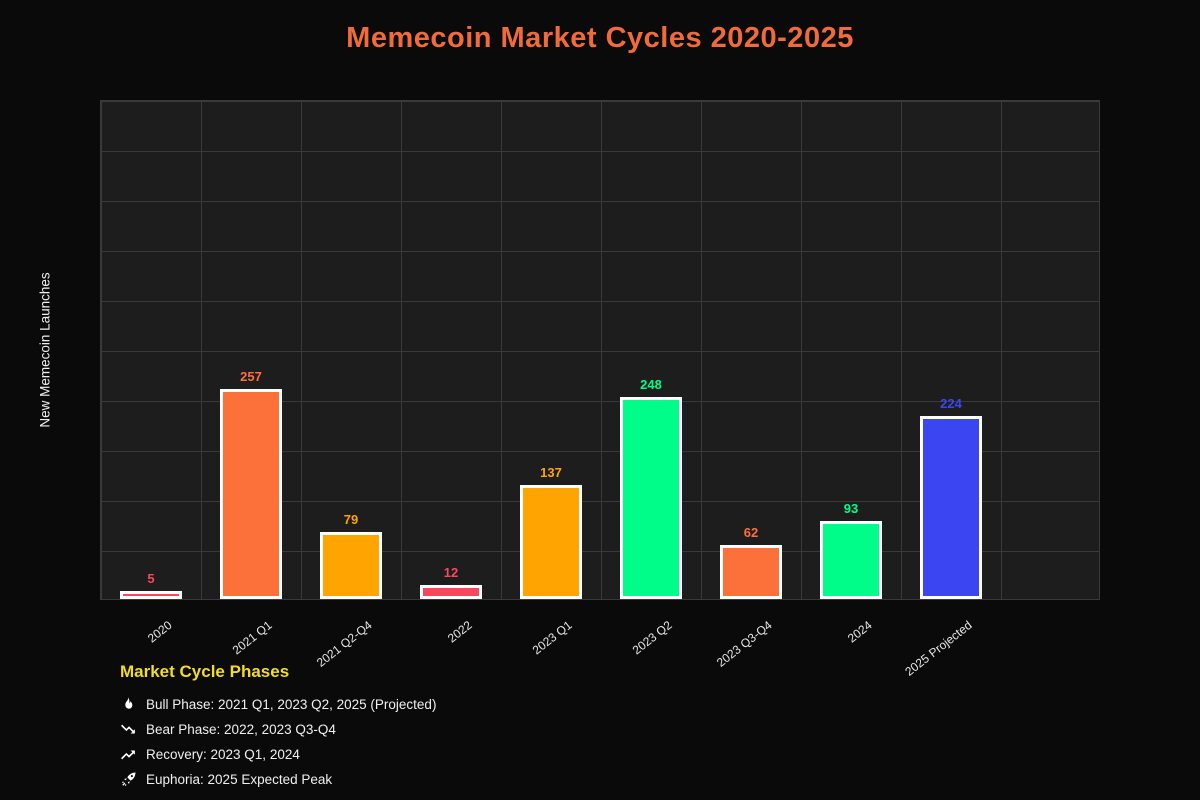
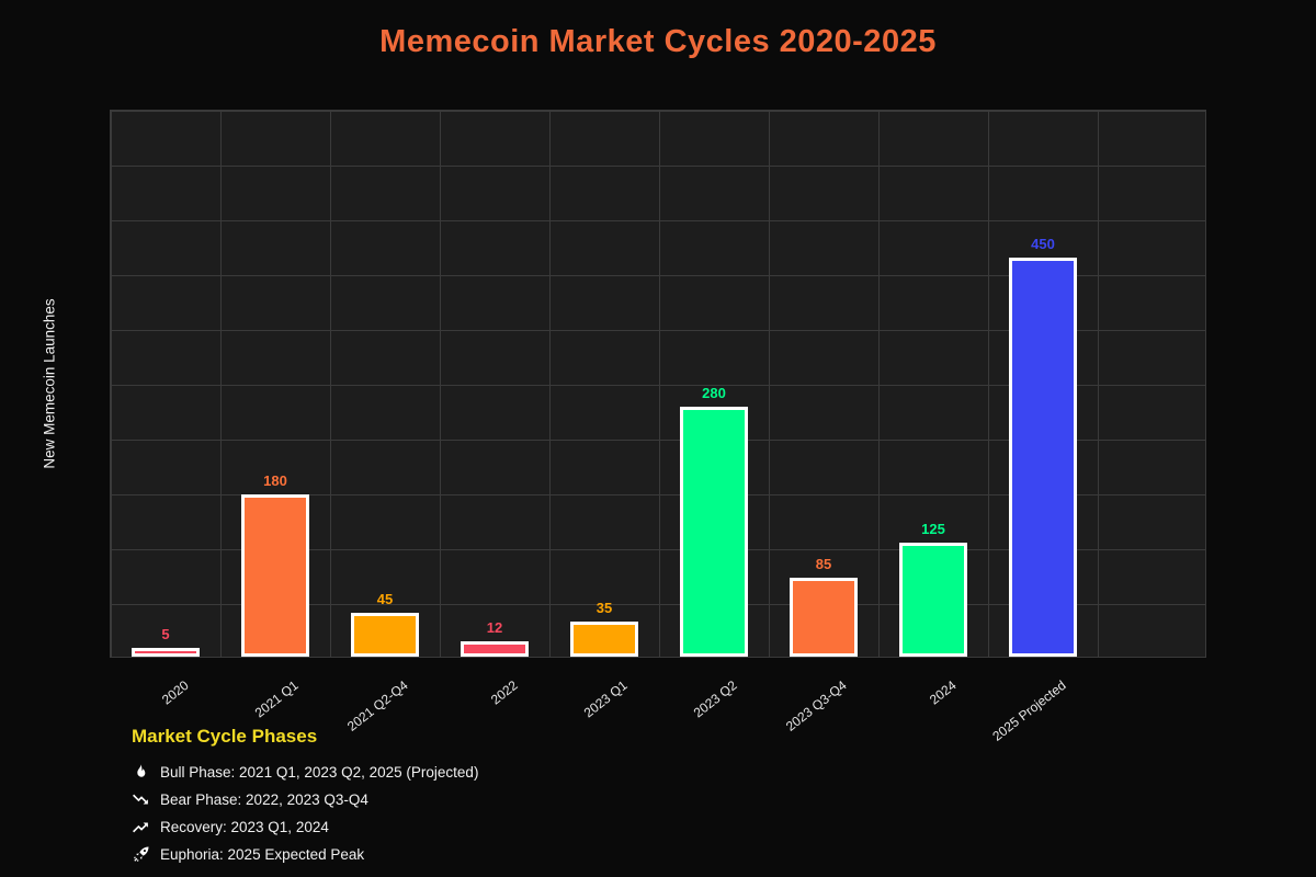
2021 Q1: 257 -> 180
2021 Q2-Q4: 79 -> 45
2023 Q1: 137 -> 35
2023 Q2: 248 -> 280
2023 Q3-Q4: 62 -> 85
2024: 93 -> 125
2025 Projected: 224 -> 450
